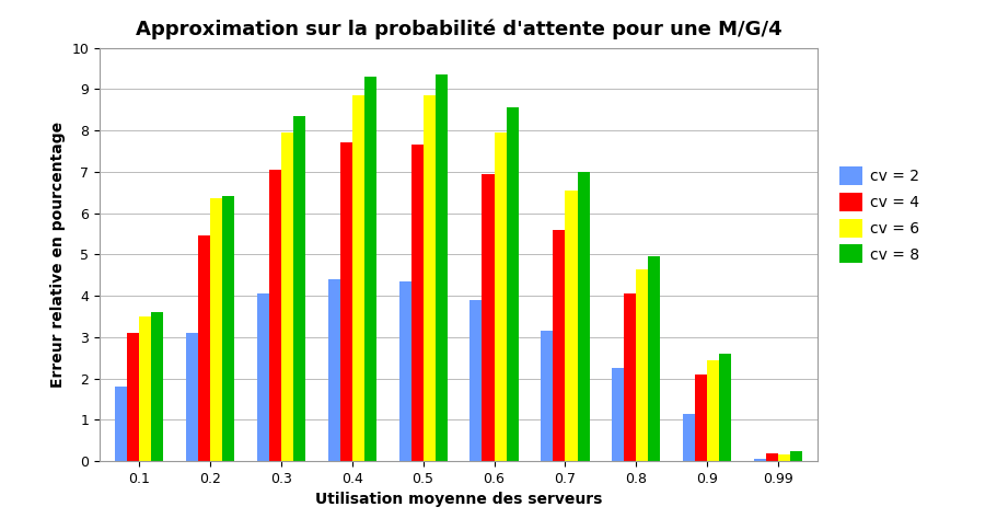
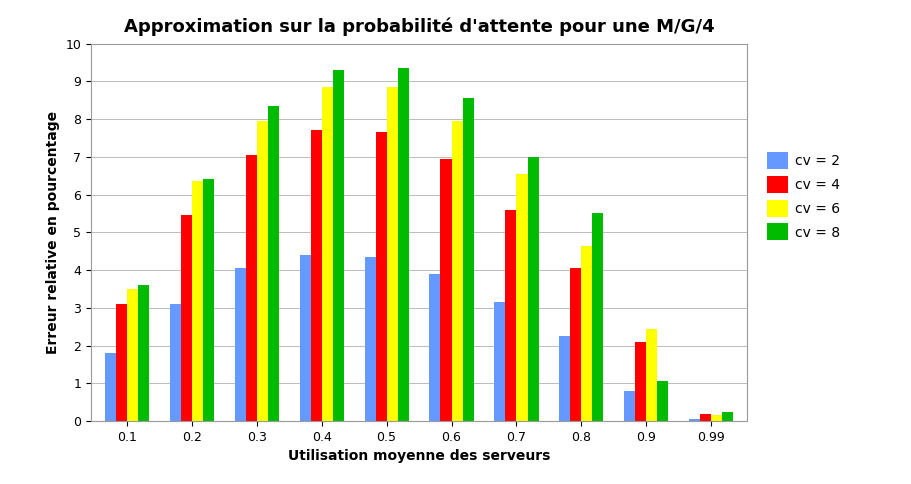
cv = 8/0.8: 4.95 -> 5.50
cv = 2/0.9: 1.15 -> 0.80
cv = 8/0.9: 2.60 -> 1.05
